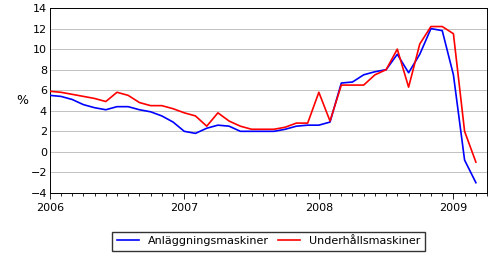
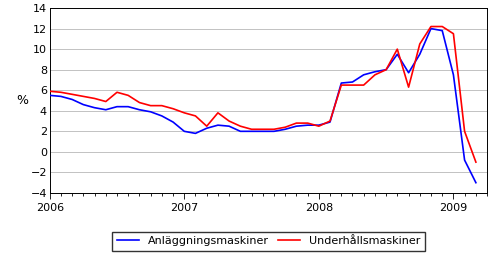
Underhållsmaskiner/2008: 5.8 -> 2.5
